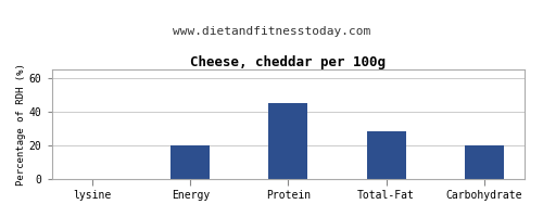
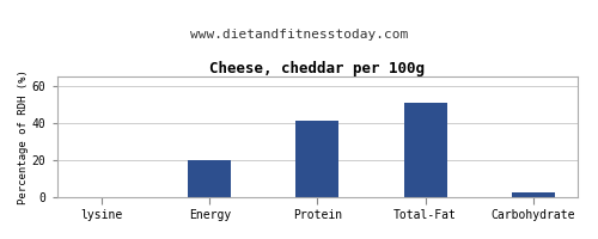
Protein: 45 -> 41
Total-Fat: 28 -> 51
Carbohydrate: 20 -> 2
